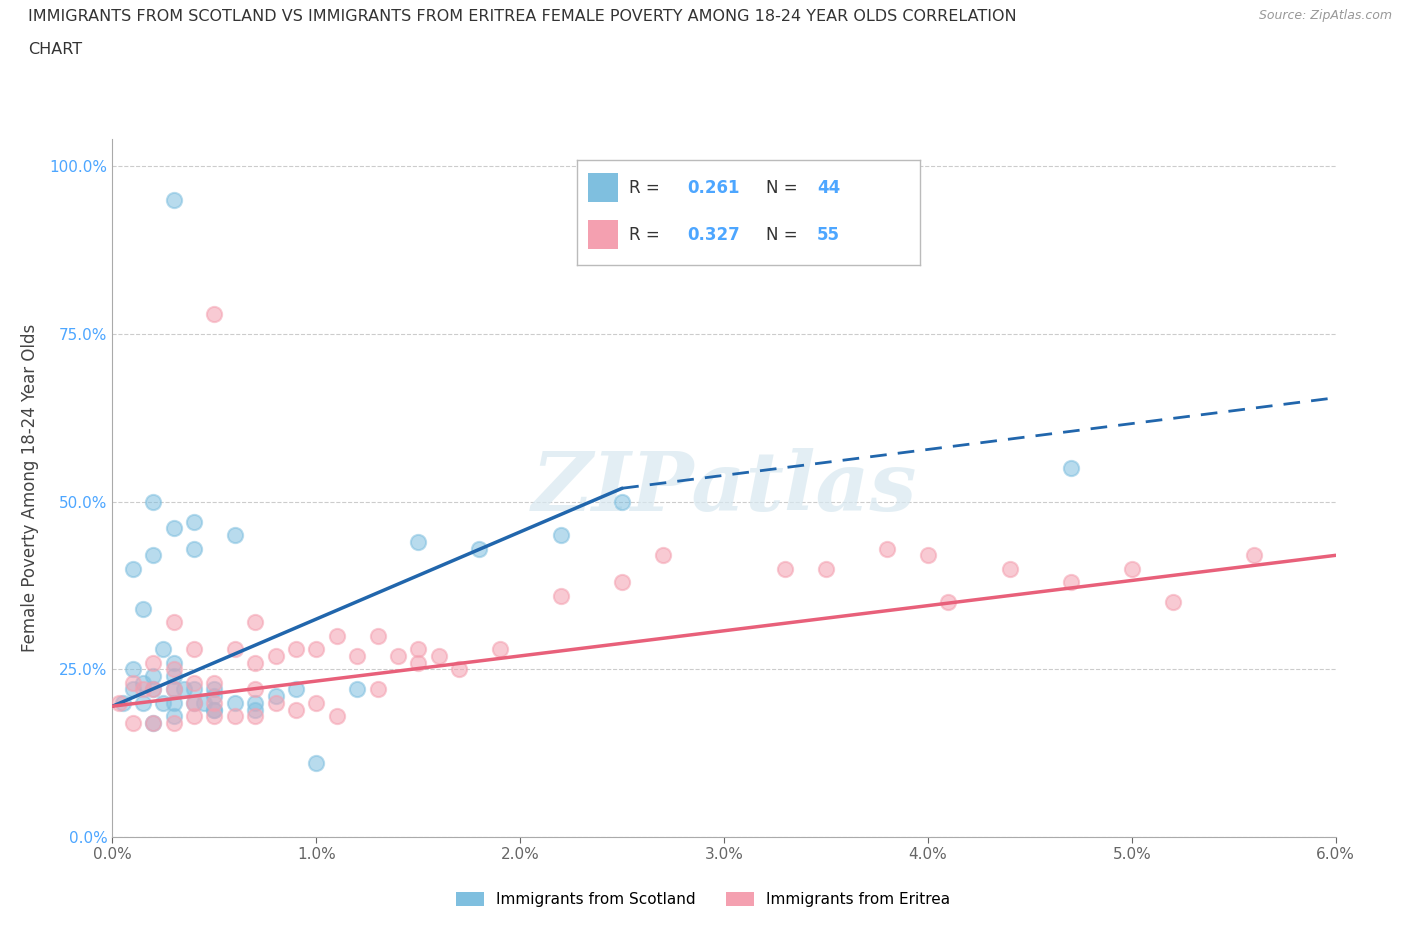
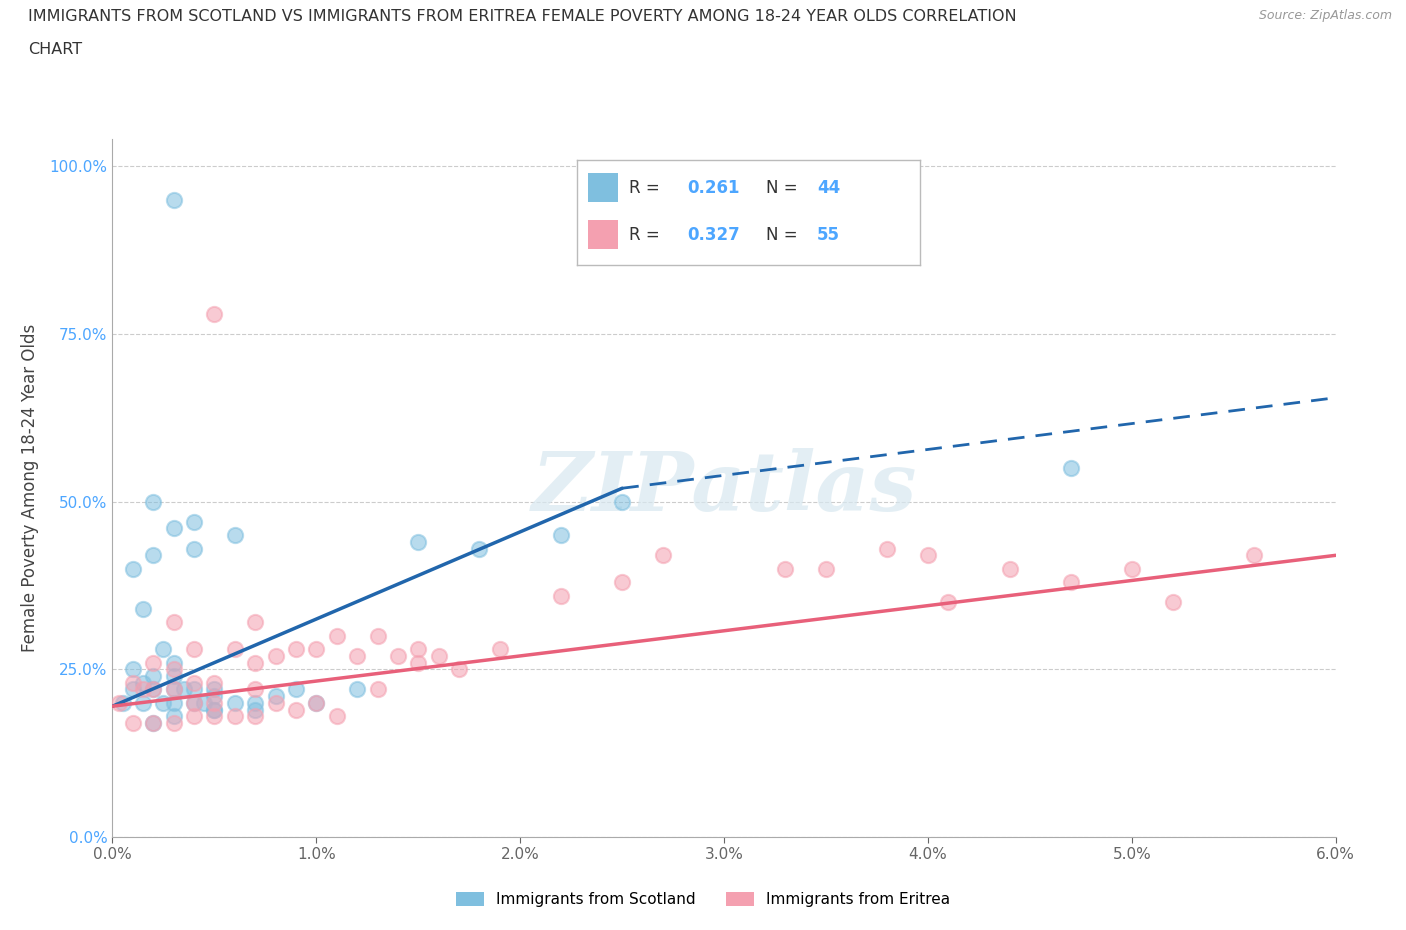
Immigrants from Scotland/1.0%: 11% -> 20%
